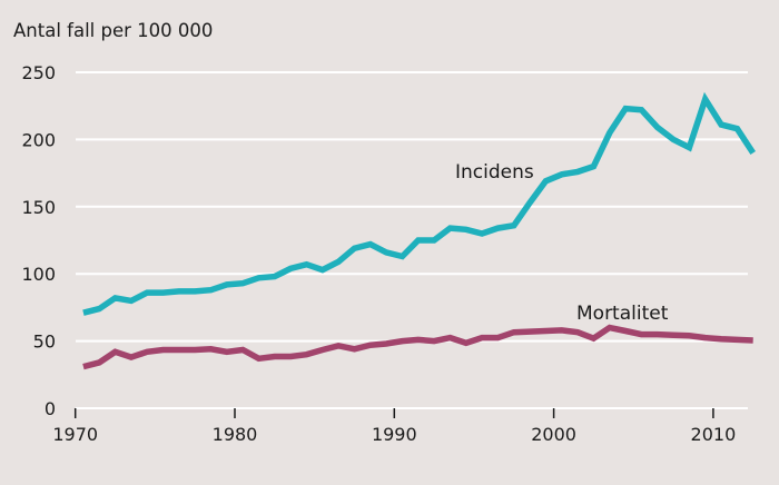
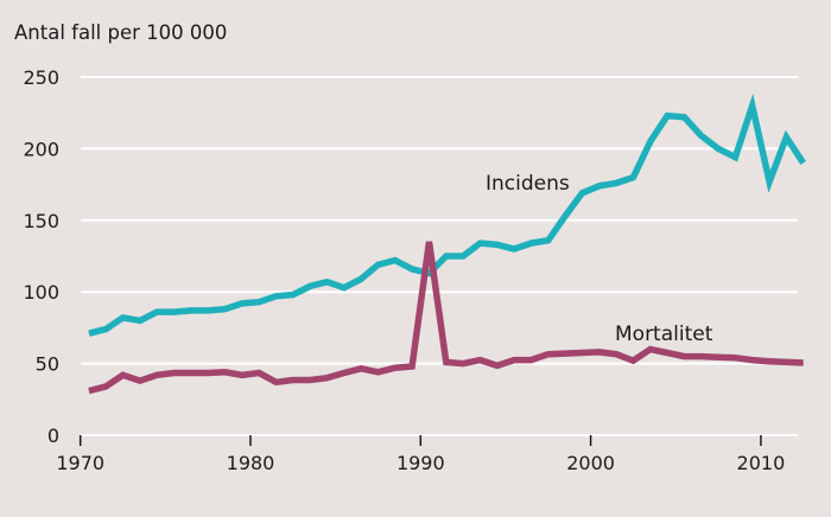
Mortalitet/1990: 50 -> 135
Incidens/2010: 211 -> 177
